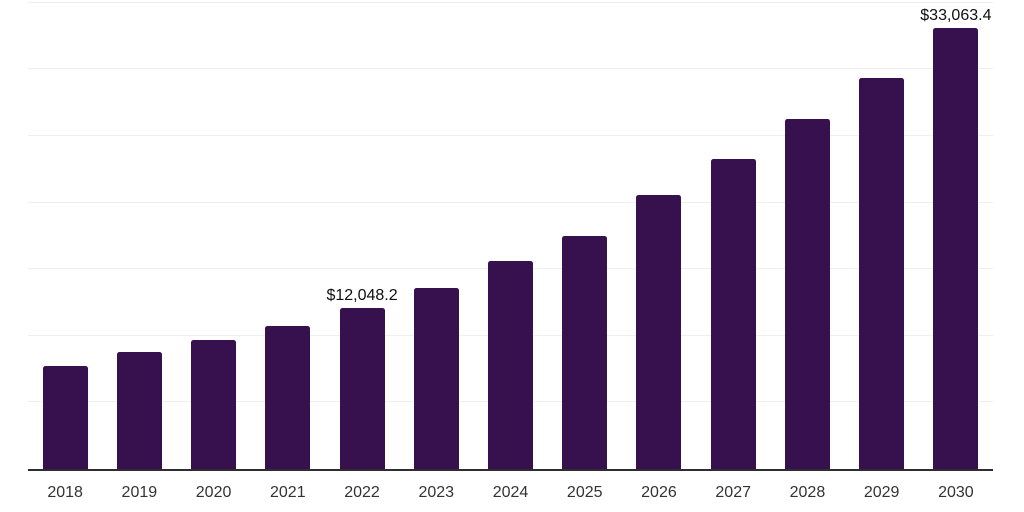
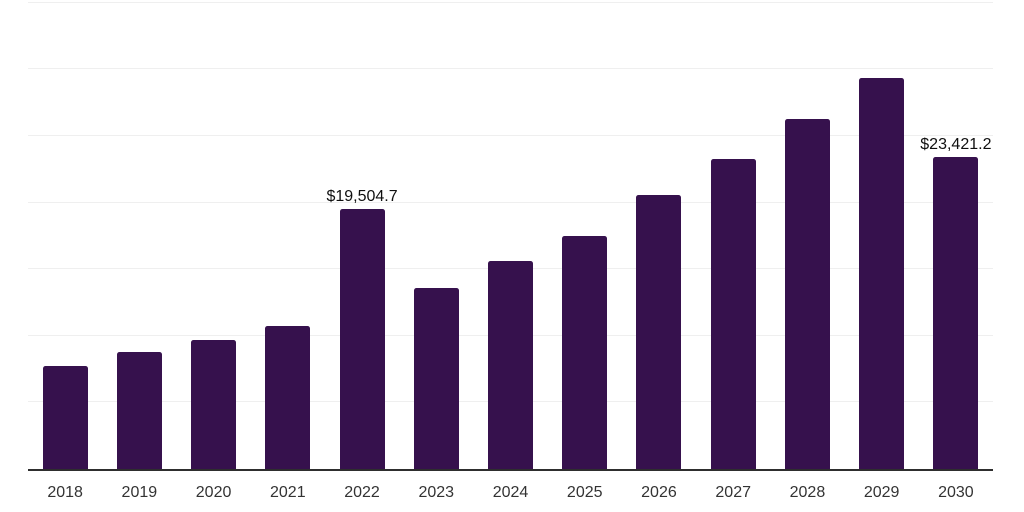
2022: $12,048.2 -> $19,504.7
2030: $33,063.4 -> $23,421.2
